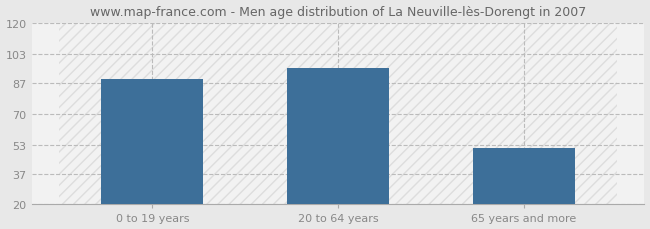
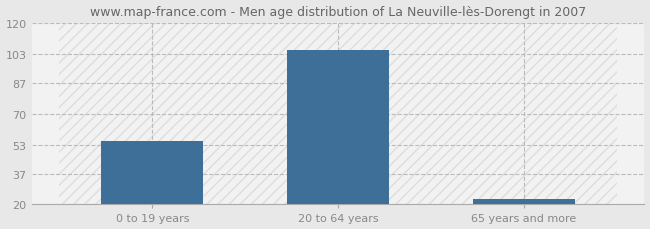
0 to 19 years: 89 -> 55
20 to 64 years: 95 -> 105
65 years and more: 51 -> 23
